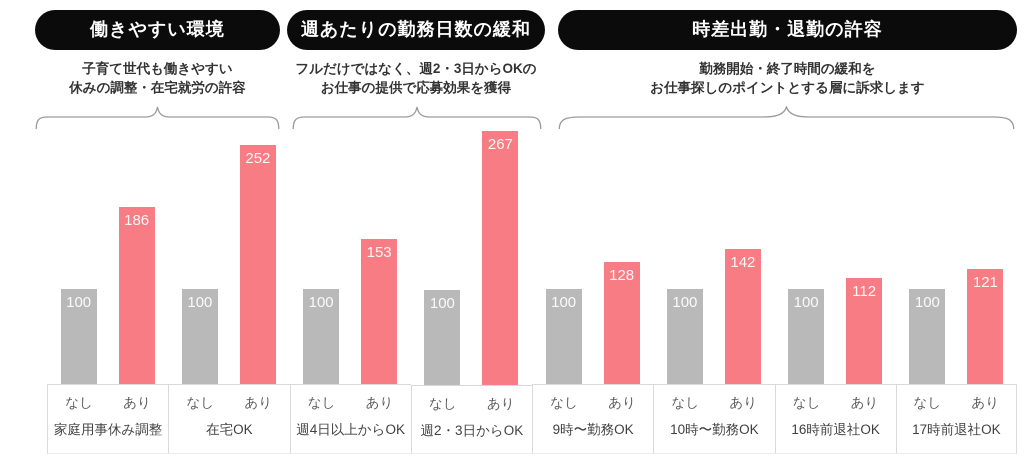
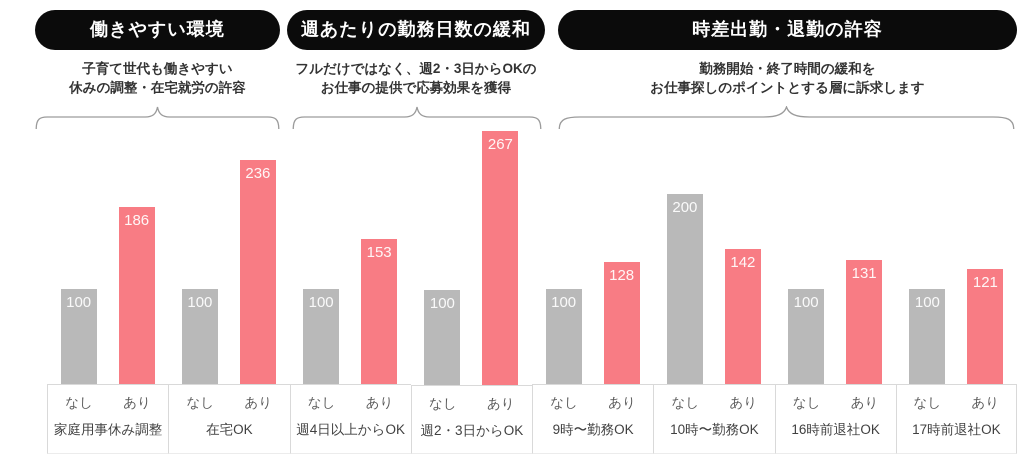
あり/在宅OK: 252 -> 236
なし/10時〜勤務OK: 100 -> 200
あり/16時前退社OK: 112 -> 131
